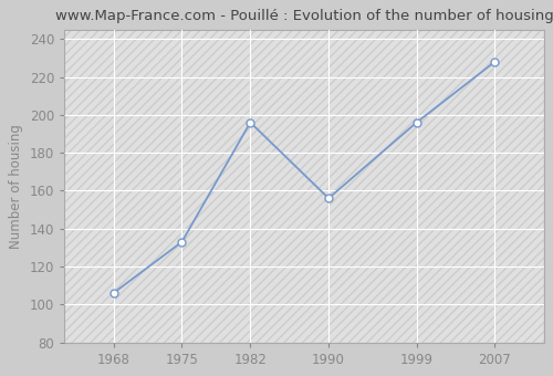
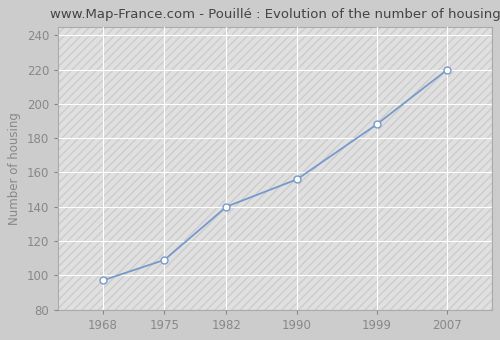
1968: 106 -> 97
1975: 133 -> 109
1982: 196 -> 140
1999: 196 -> 188
2007: 228 -> 220
